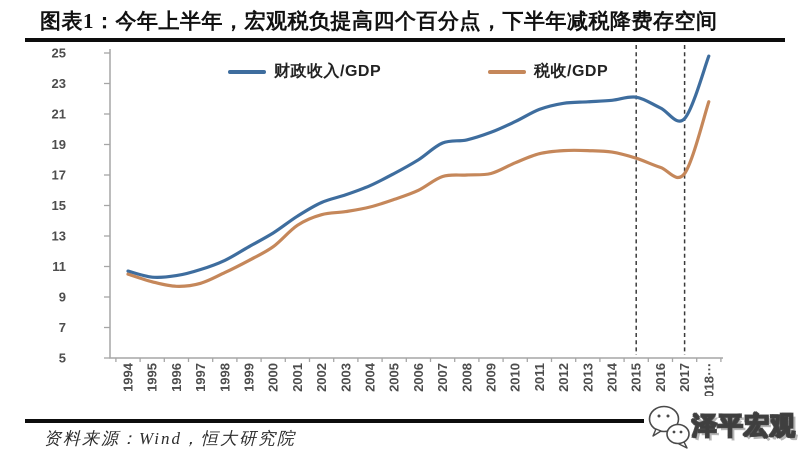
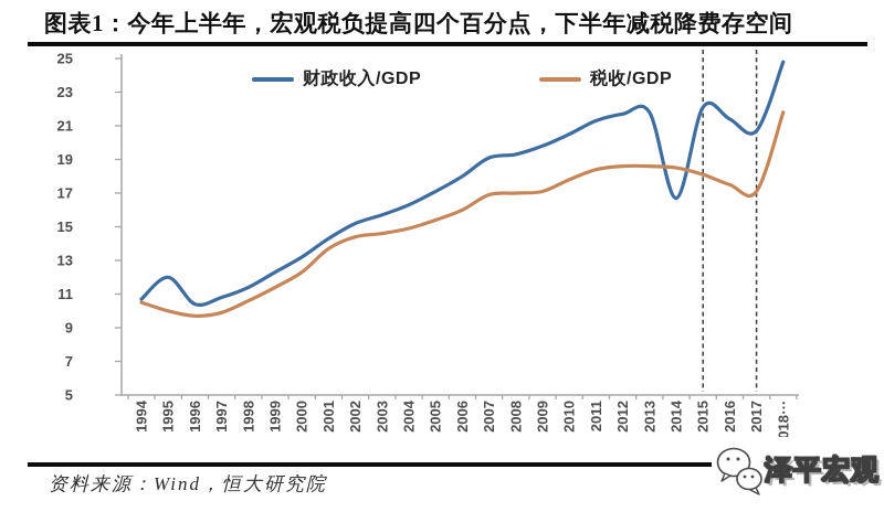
财政收入/GDP/1995: 10.3 -> 12.0
财政收入/GDP/2014: 21.9 -> 16.7
